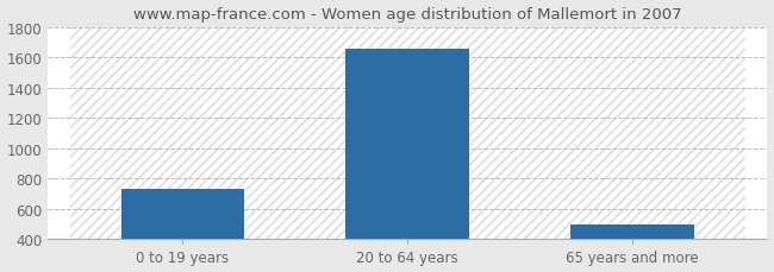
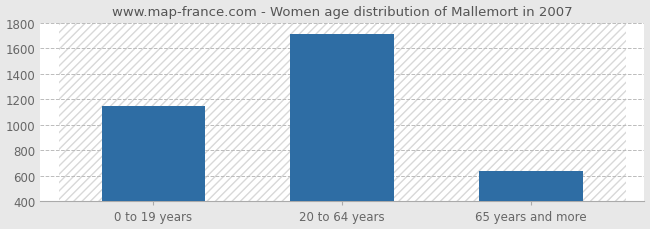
0 to 19 years: 740 -> 1150
20 to 64 years: 1660 -> 1710
65 years and more: 500 -> 640
